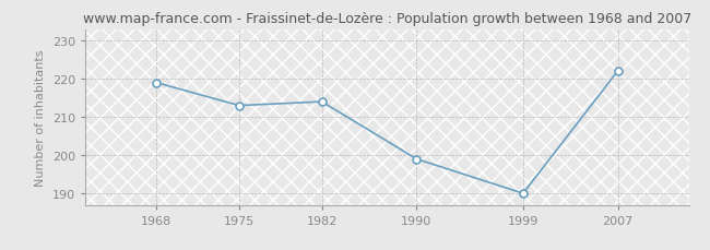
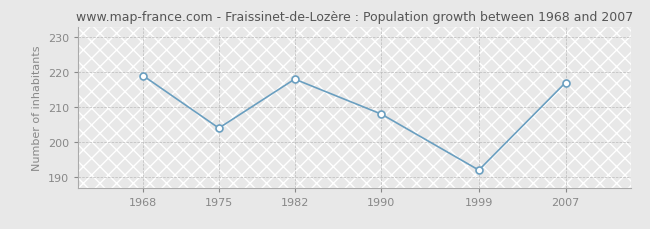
1975: 213 -> 204
1982: 214 -> 218
1990: 199 -> 208
1999: 190 -> 192
2007: 222 -> 217
